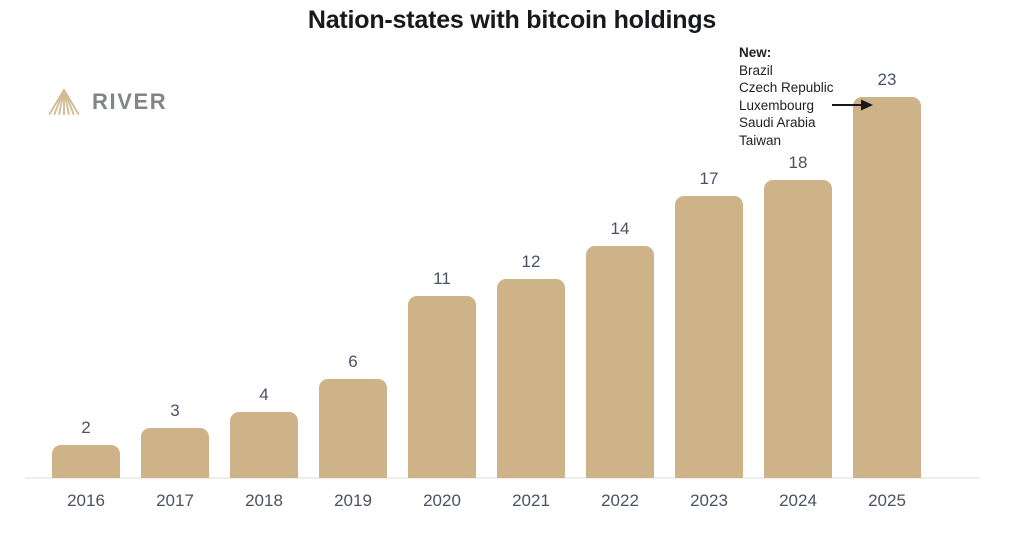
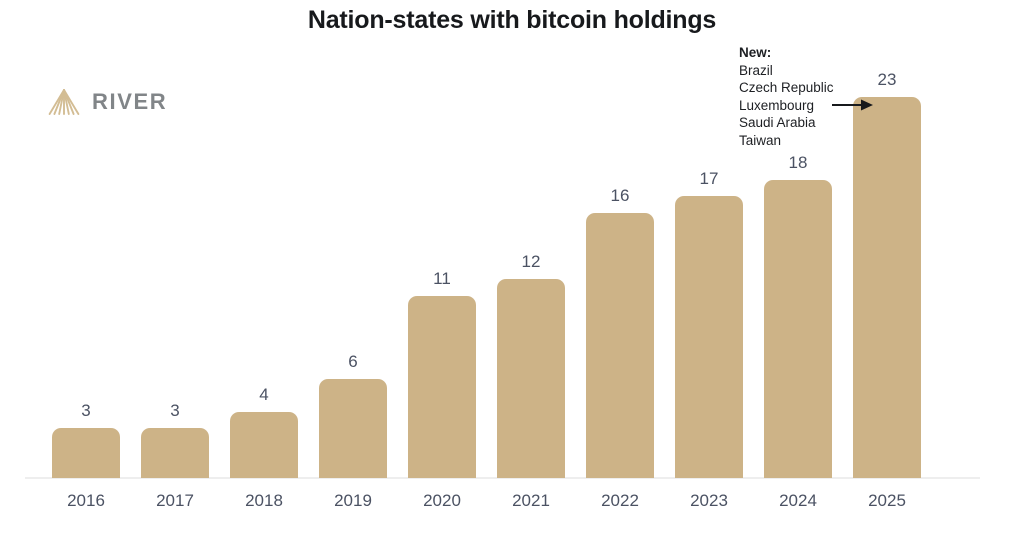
2016: 2 -> 3
2022: 14 -> 16
